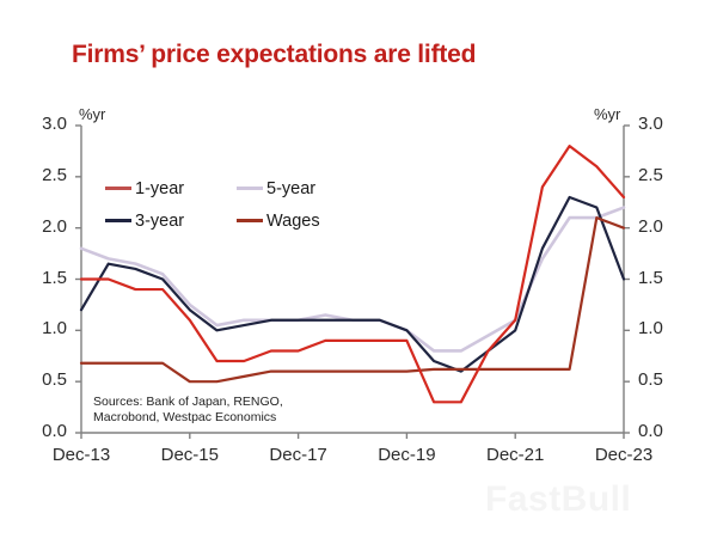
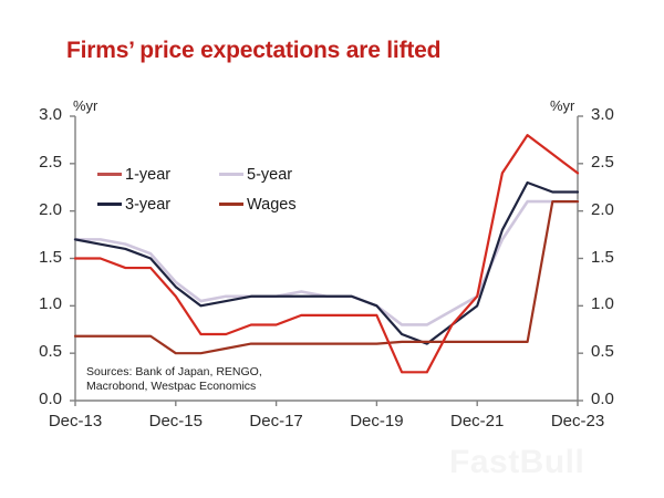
3-year/Dec-13: 1.2 -> 1.7
5-year/Dec-13: 1.8 -> 1.7
1-year/Dec-23: 2.3 -> 2.4
3-year/Dec-23: 1.5 -> 2.2
5-year/Dec-23: 2.2 -> 2.1
Wages/Dec-23: 2.0 -> 2.1
